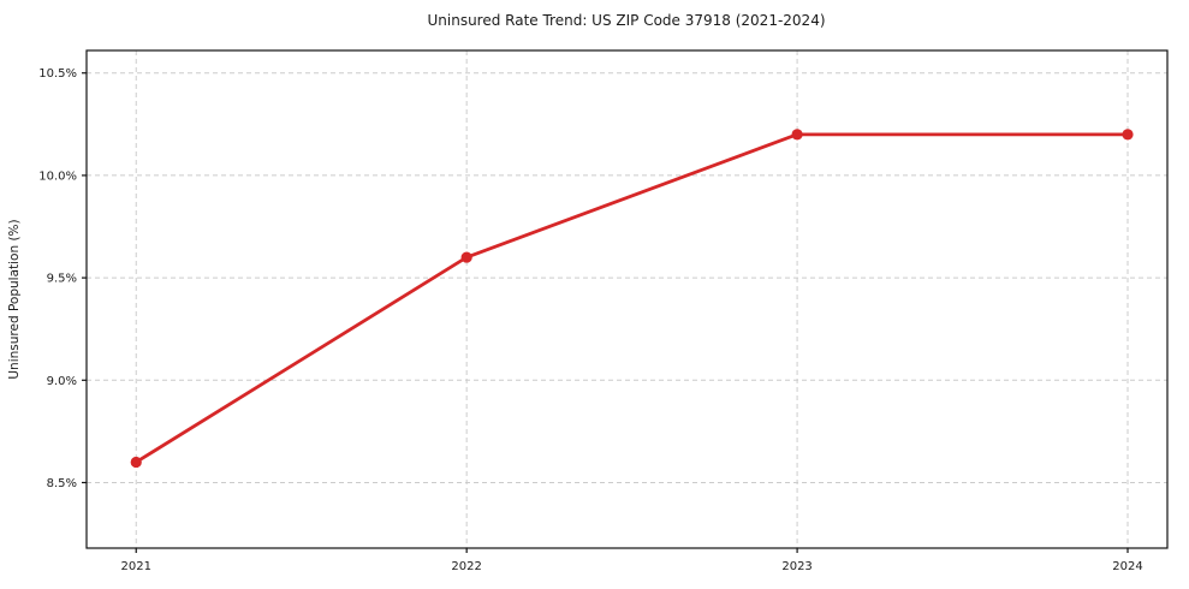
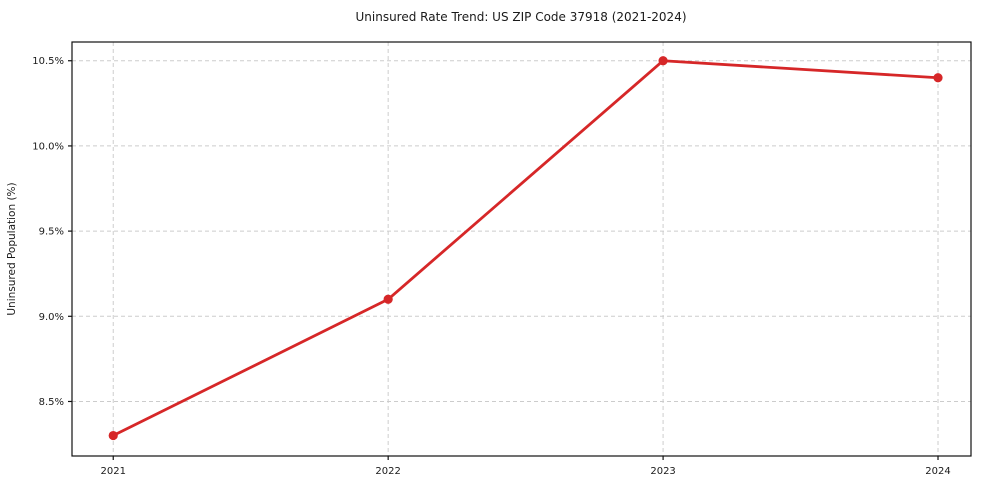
2021: 8.6% -> 8.3%
2022: 9.6% -> 9.1%
2023: 10.2% -> 10.5%
2024: 10.2% -> 10.4%
